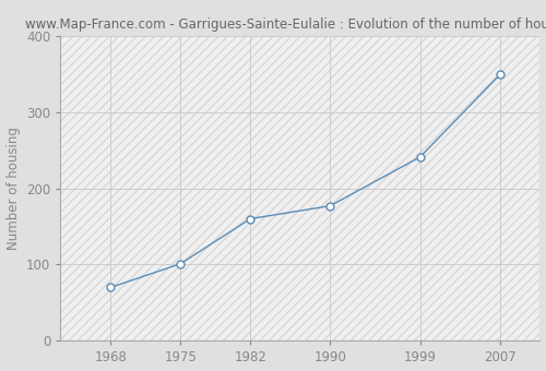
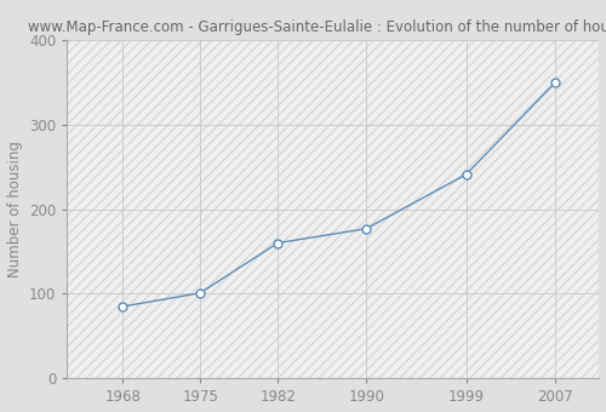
1968: 70 -> 85
